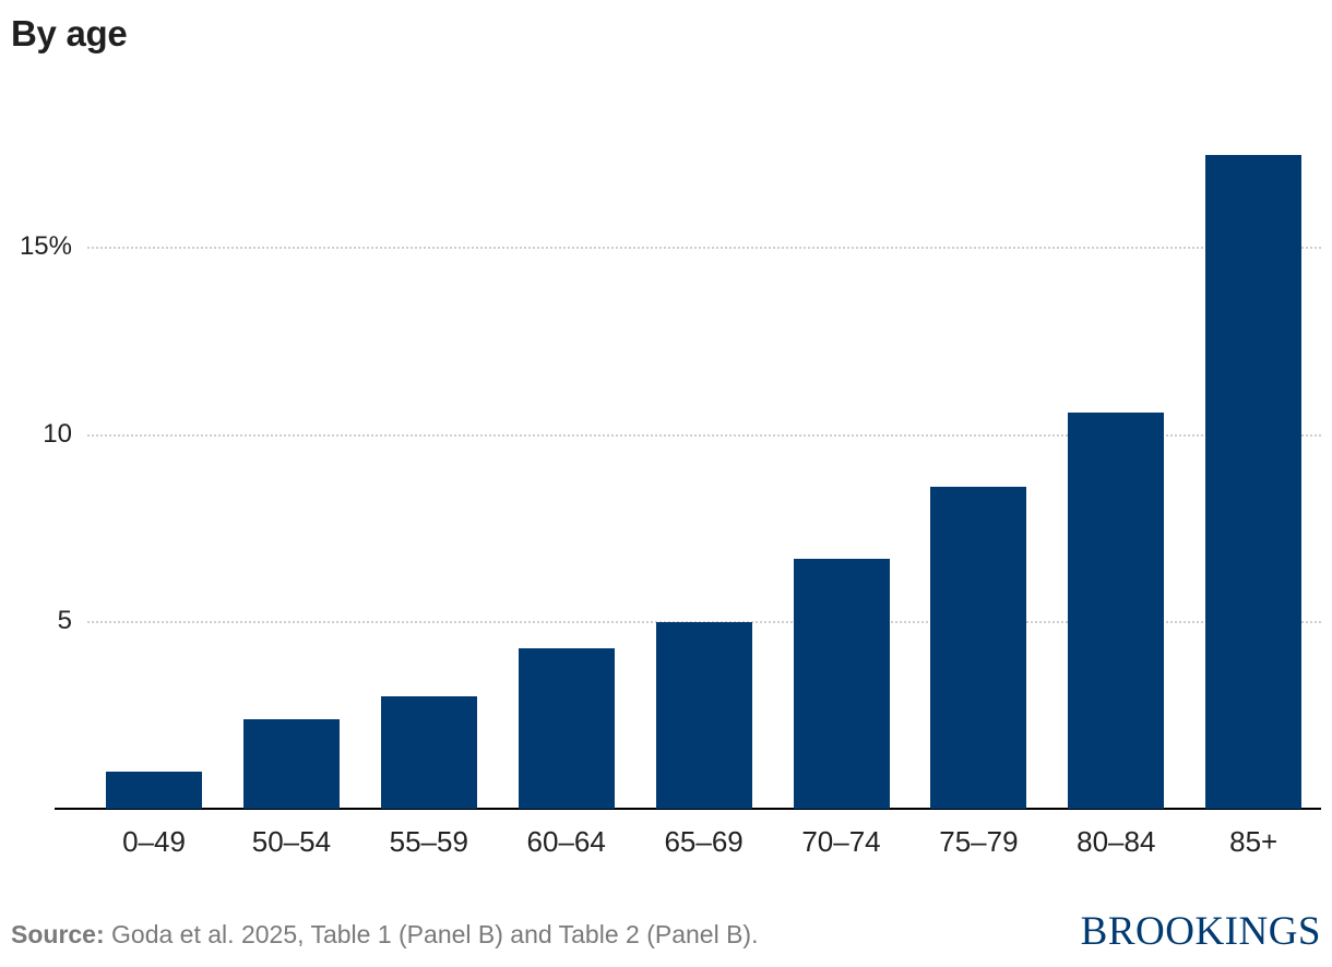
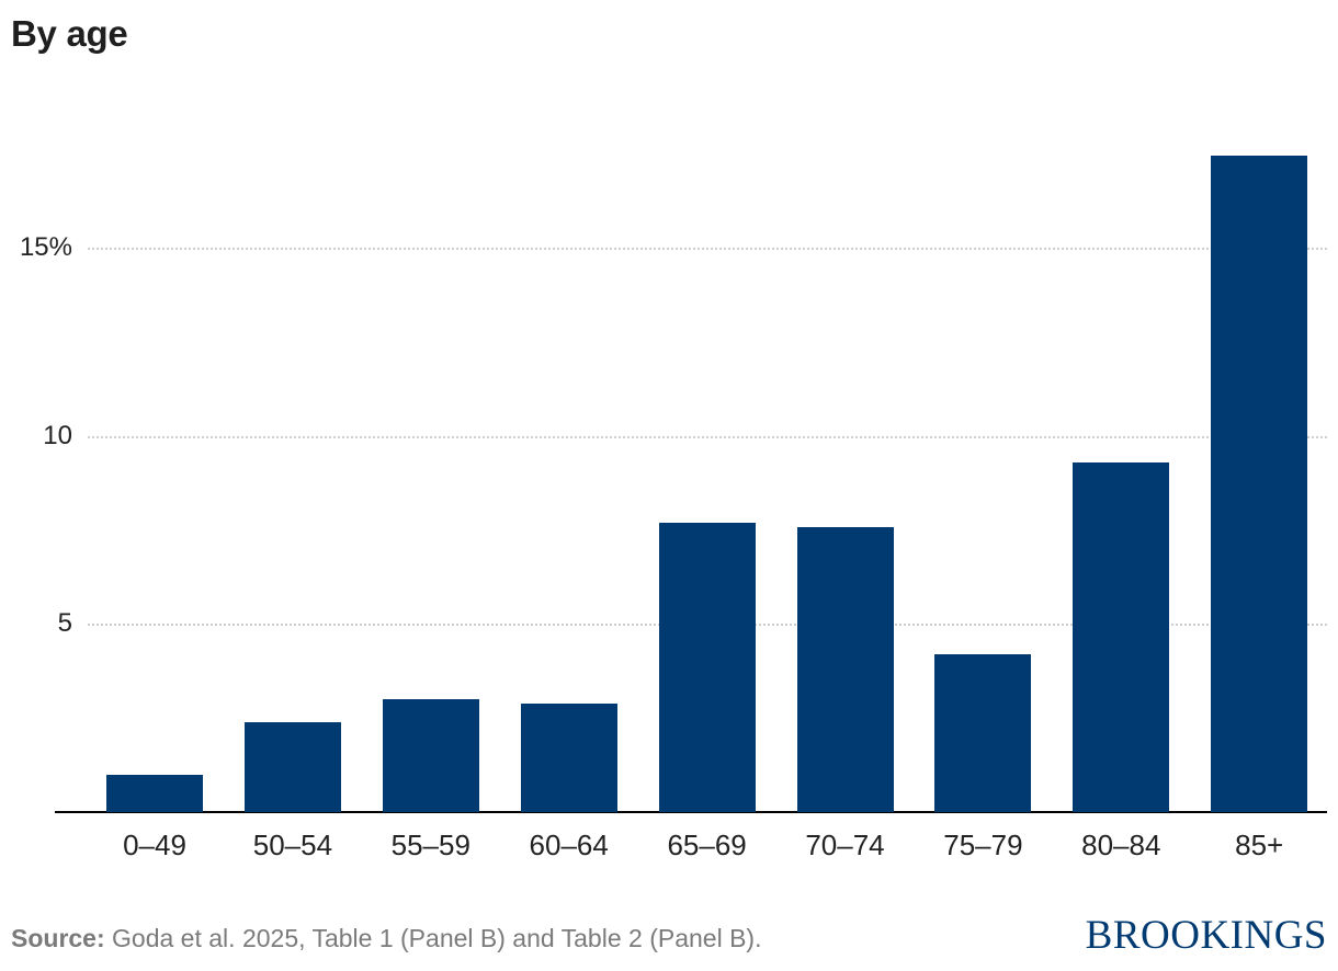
60–64: 4.3% -> 2.9%
65–69: 5.0% -> 7.7%
70–74: 6.7% -> 7.6%
75–79: 8.6% -> 4.2%
80–84: 10.6% -> 9.3%
